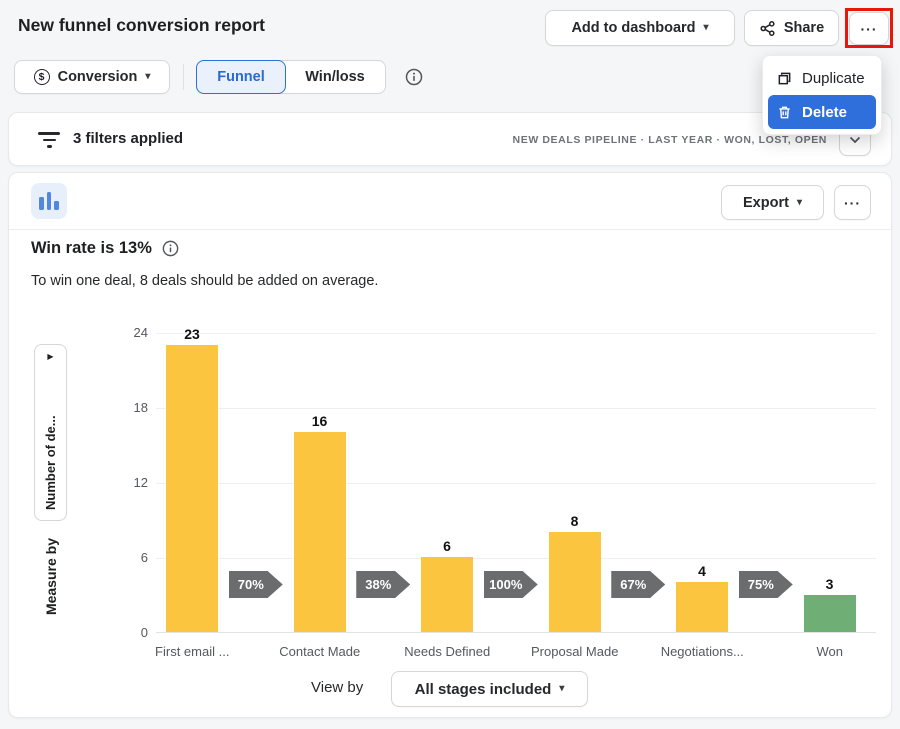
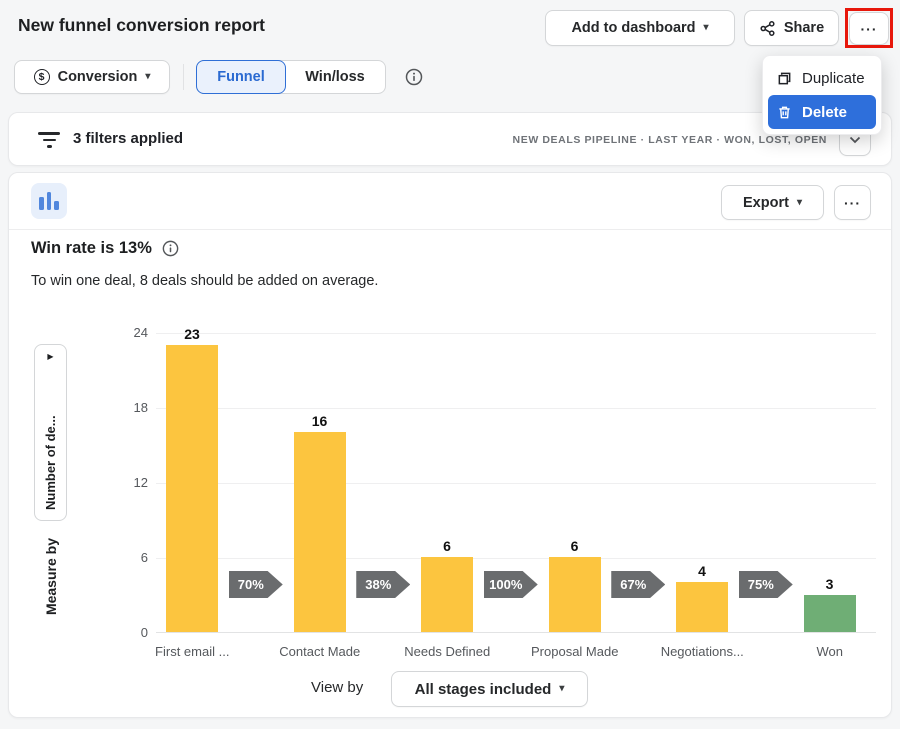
Proposal Made: 8 -> 6
